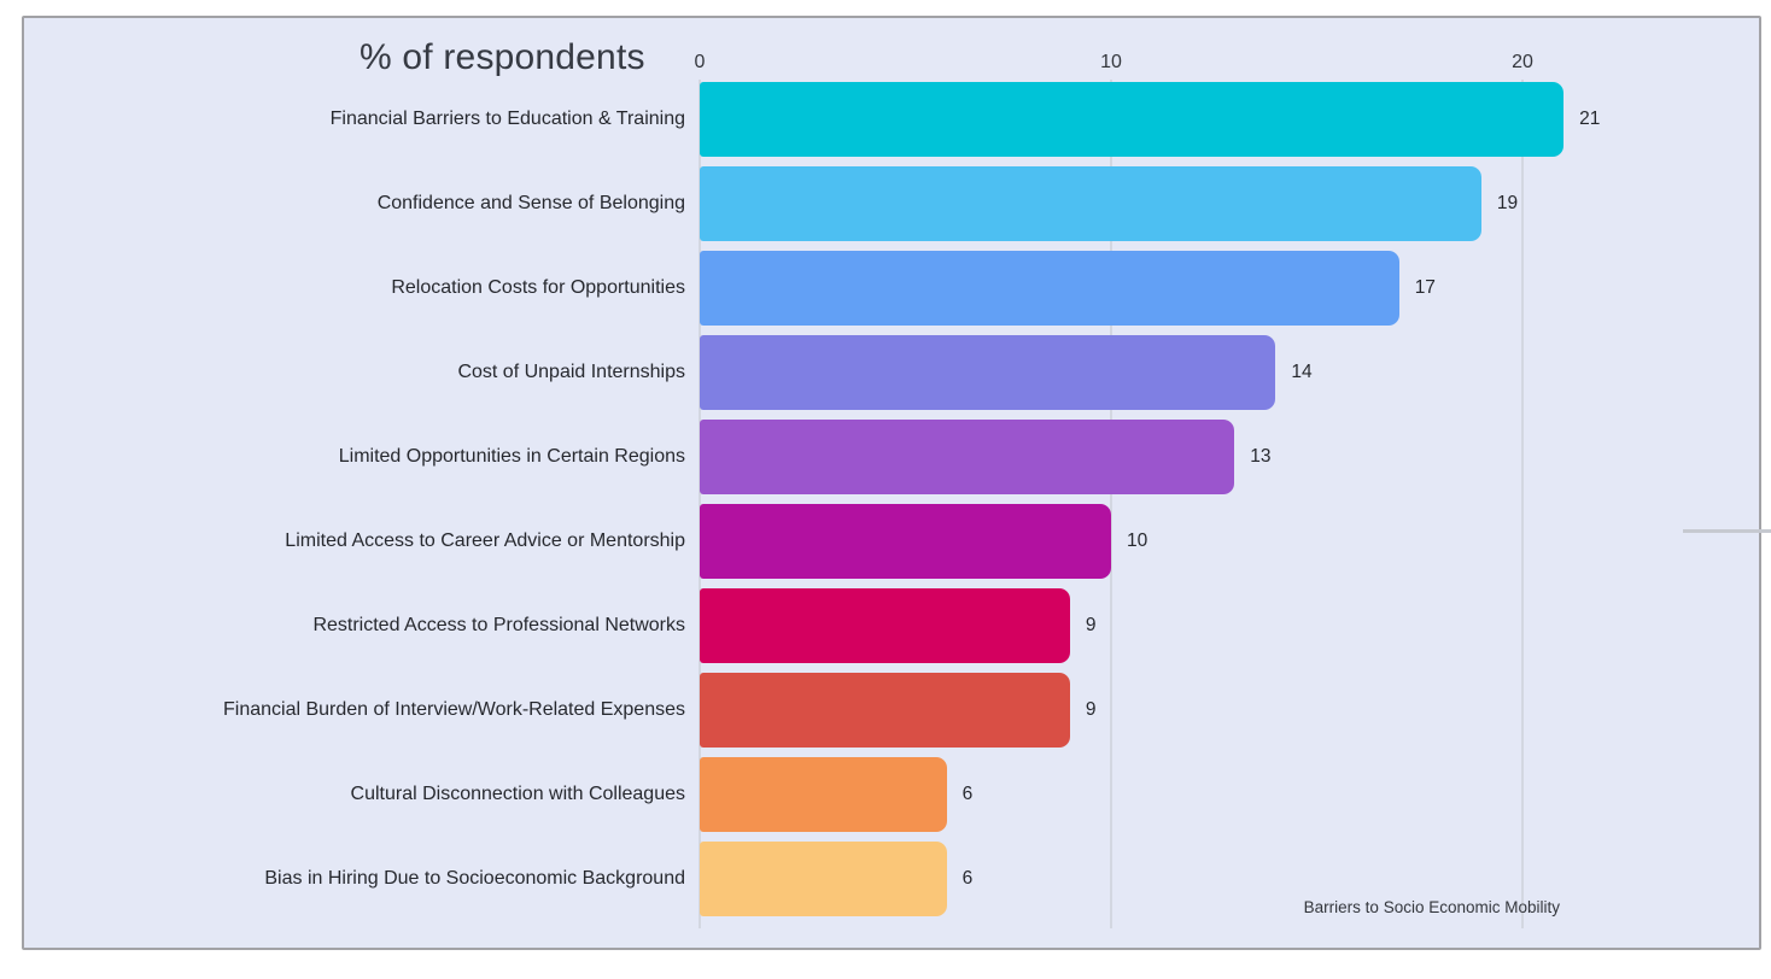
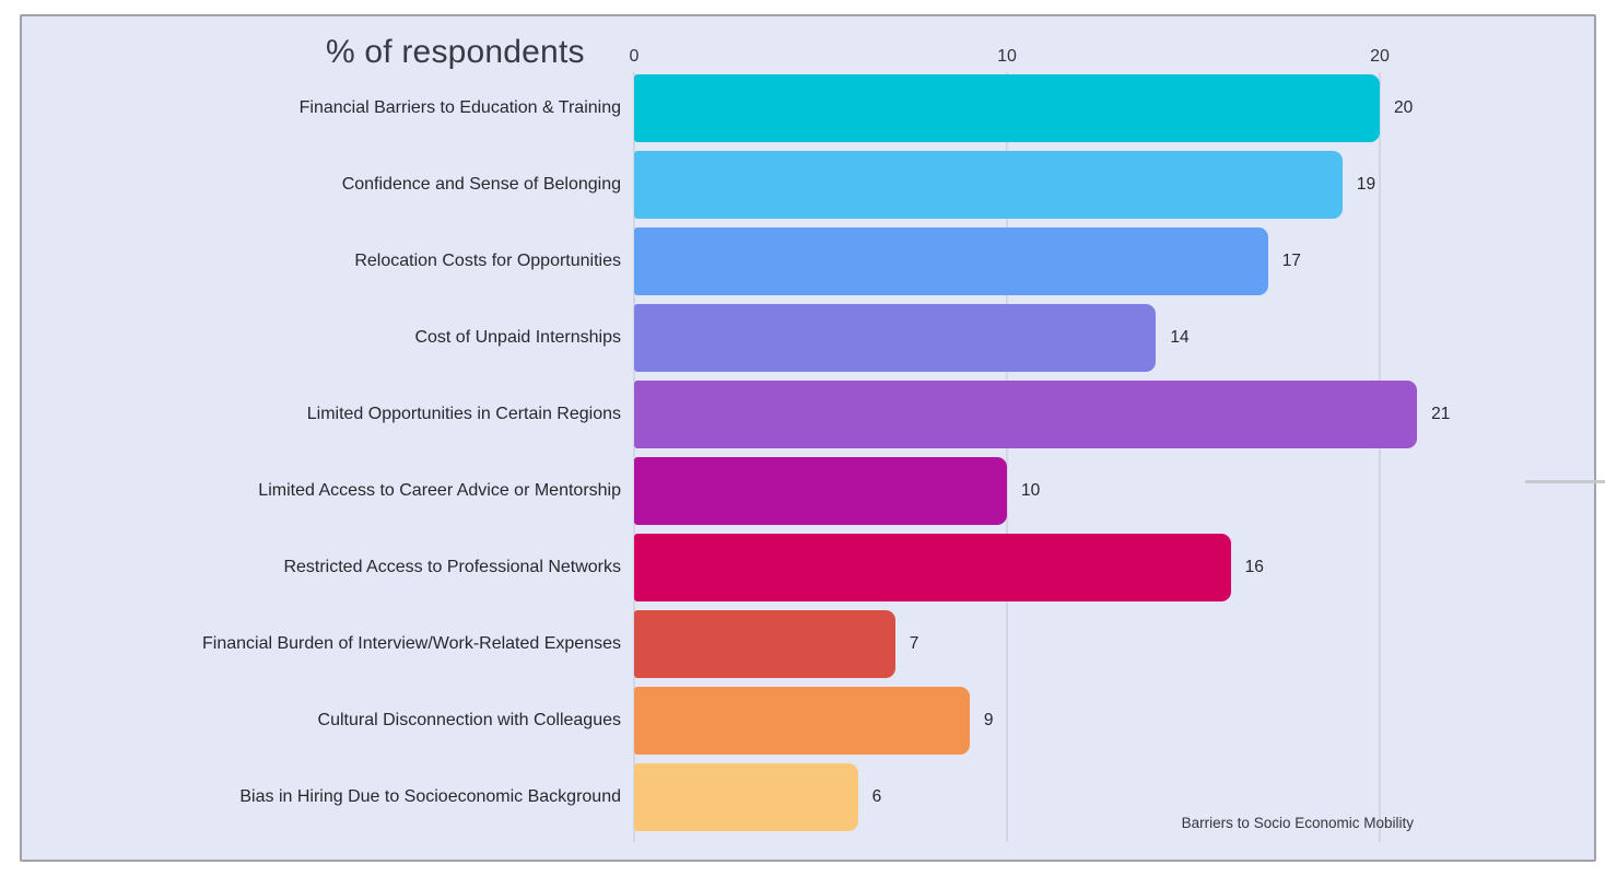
Financial Barriers to Education & Training: 21 -> 20
Limited Opportunities in Certain Regions: 13 -> 21
Restricted Access to Professional Networks: 9 -> 16
Financial Burden of Interview/Work-Related Expenses: 9 -> 7
Cultural Disconnection with Colleagues: 6 -> 9
